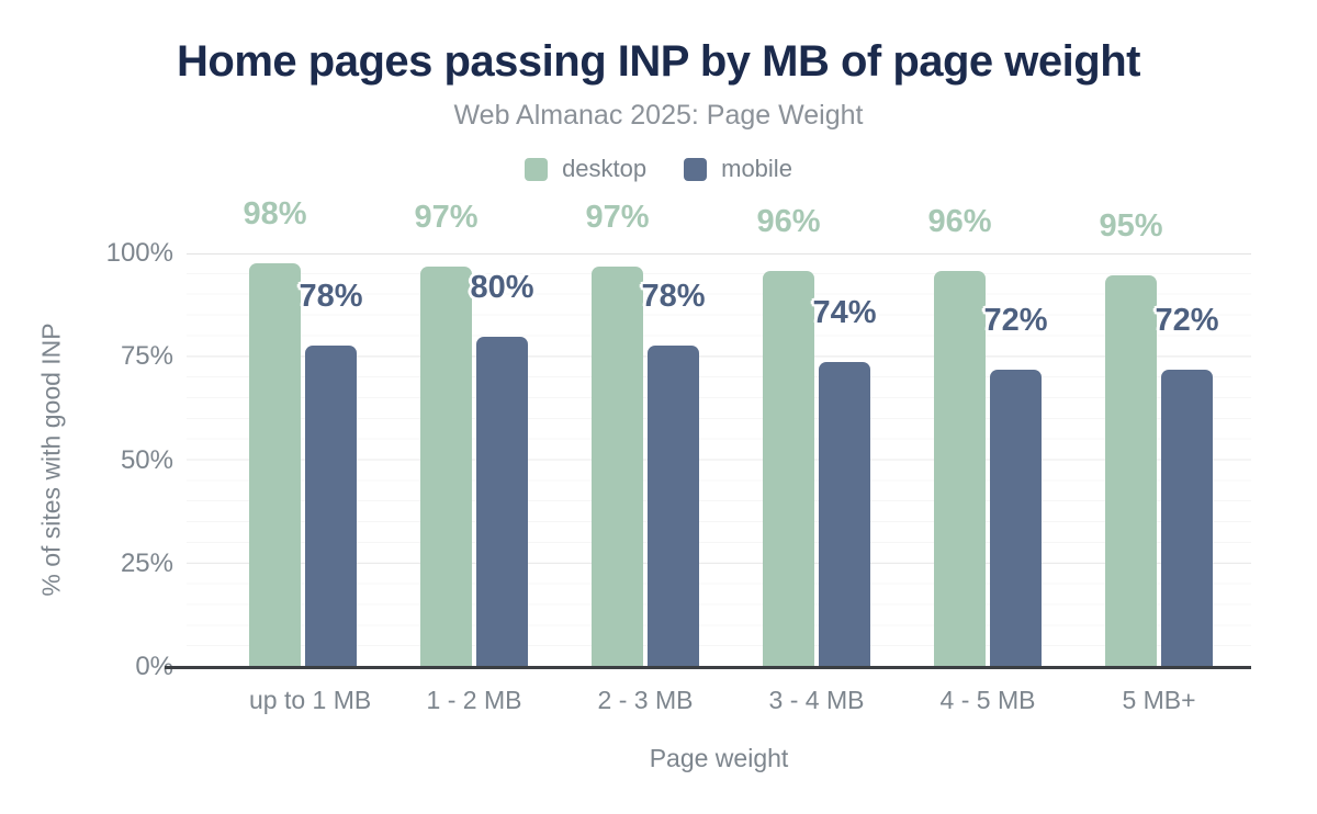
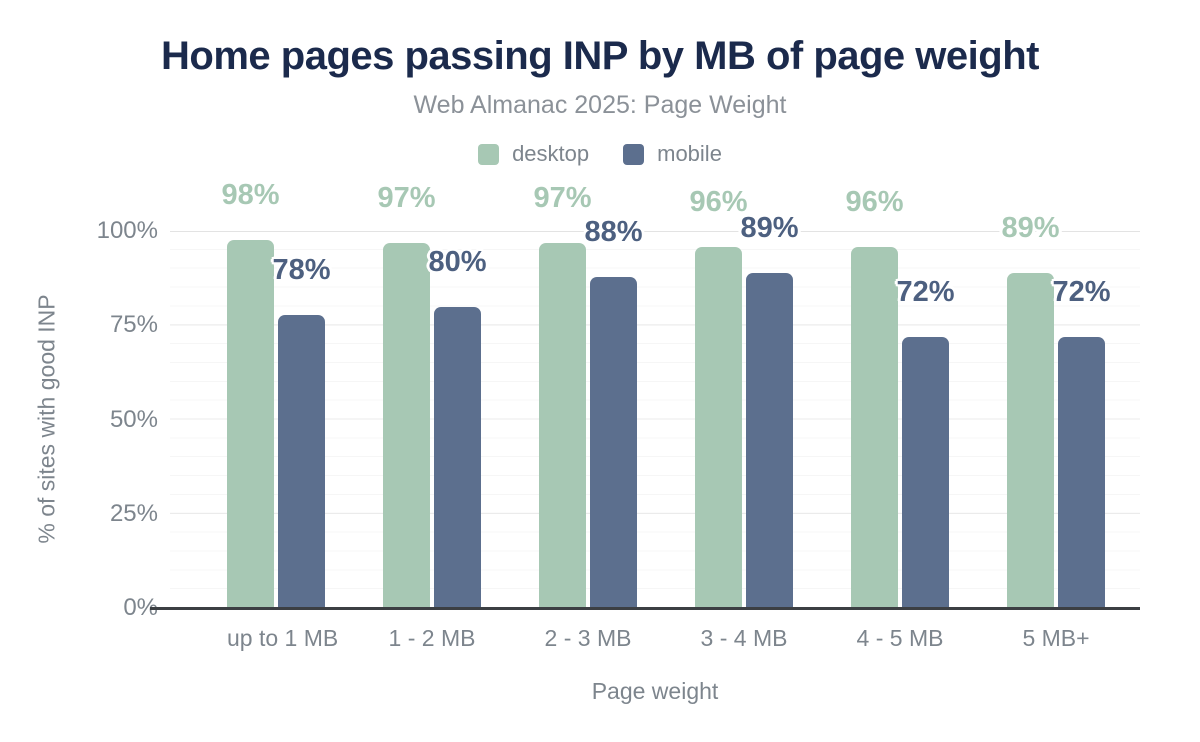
mobile/2 - 3 MB: 78% -> 88%
mobile/3 - 4 MB: 74% -> 89%
desktop/5 MB+: 95% -> 89%
